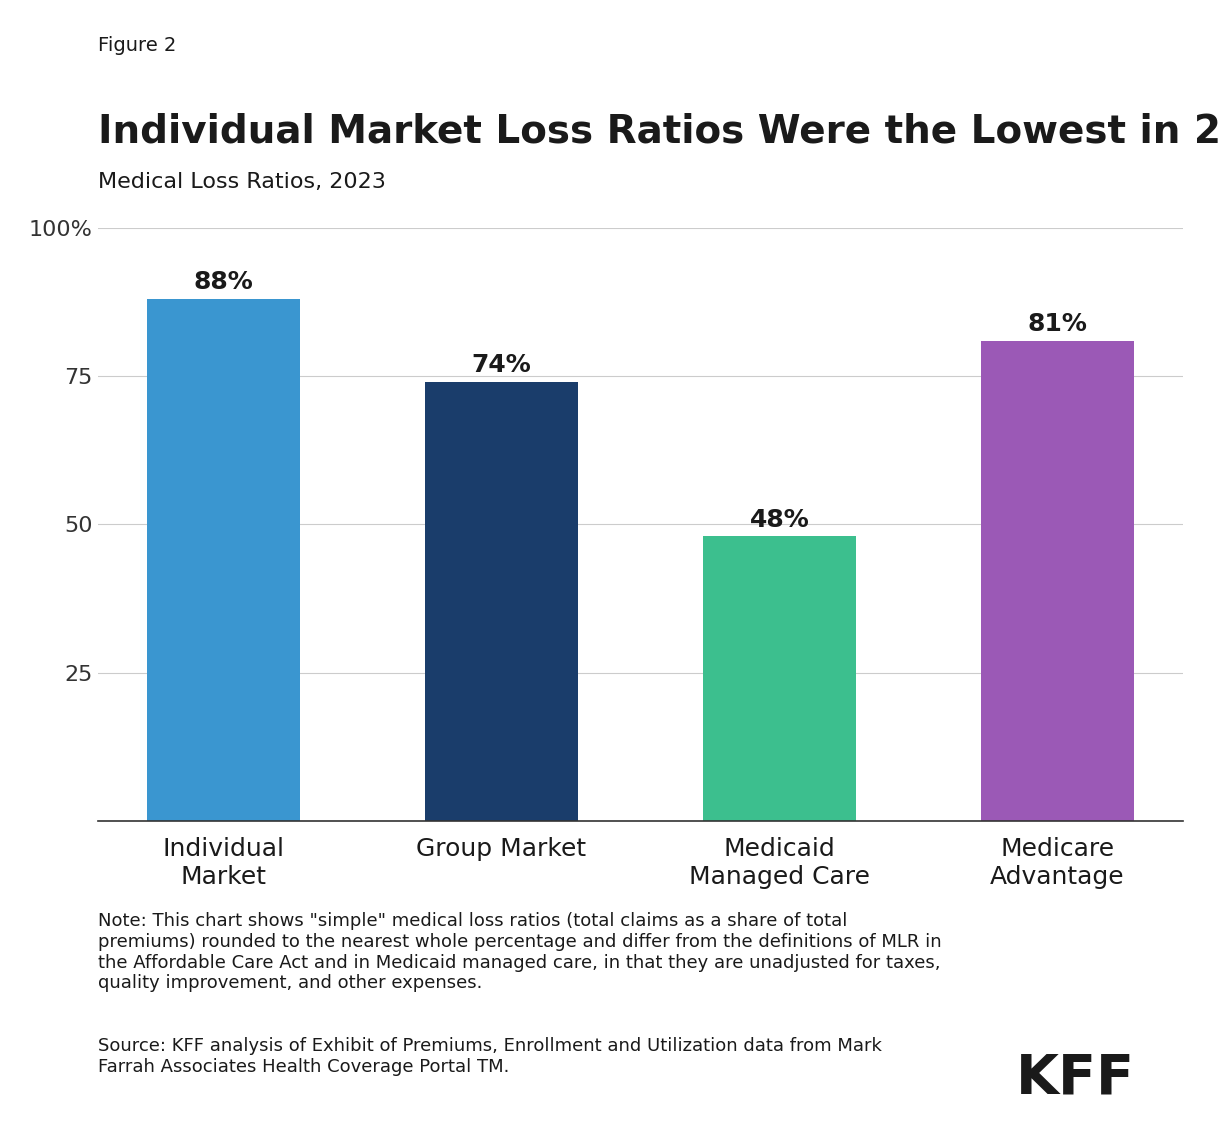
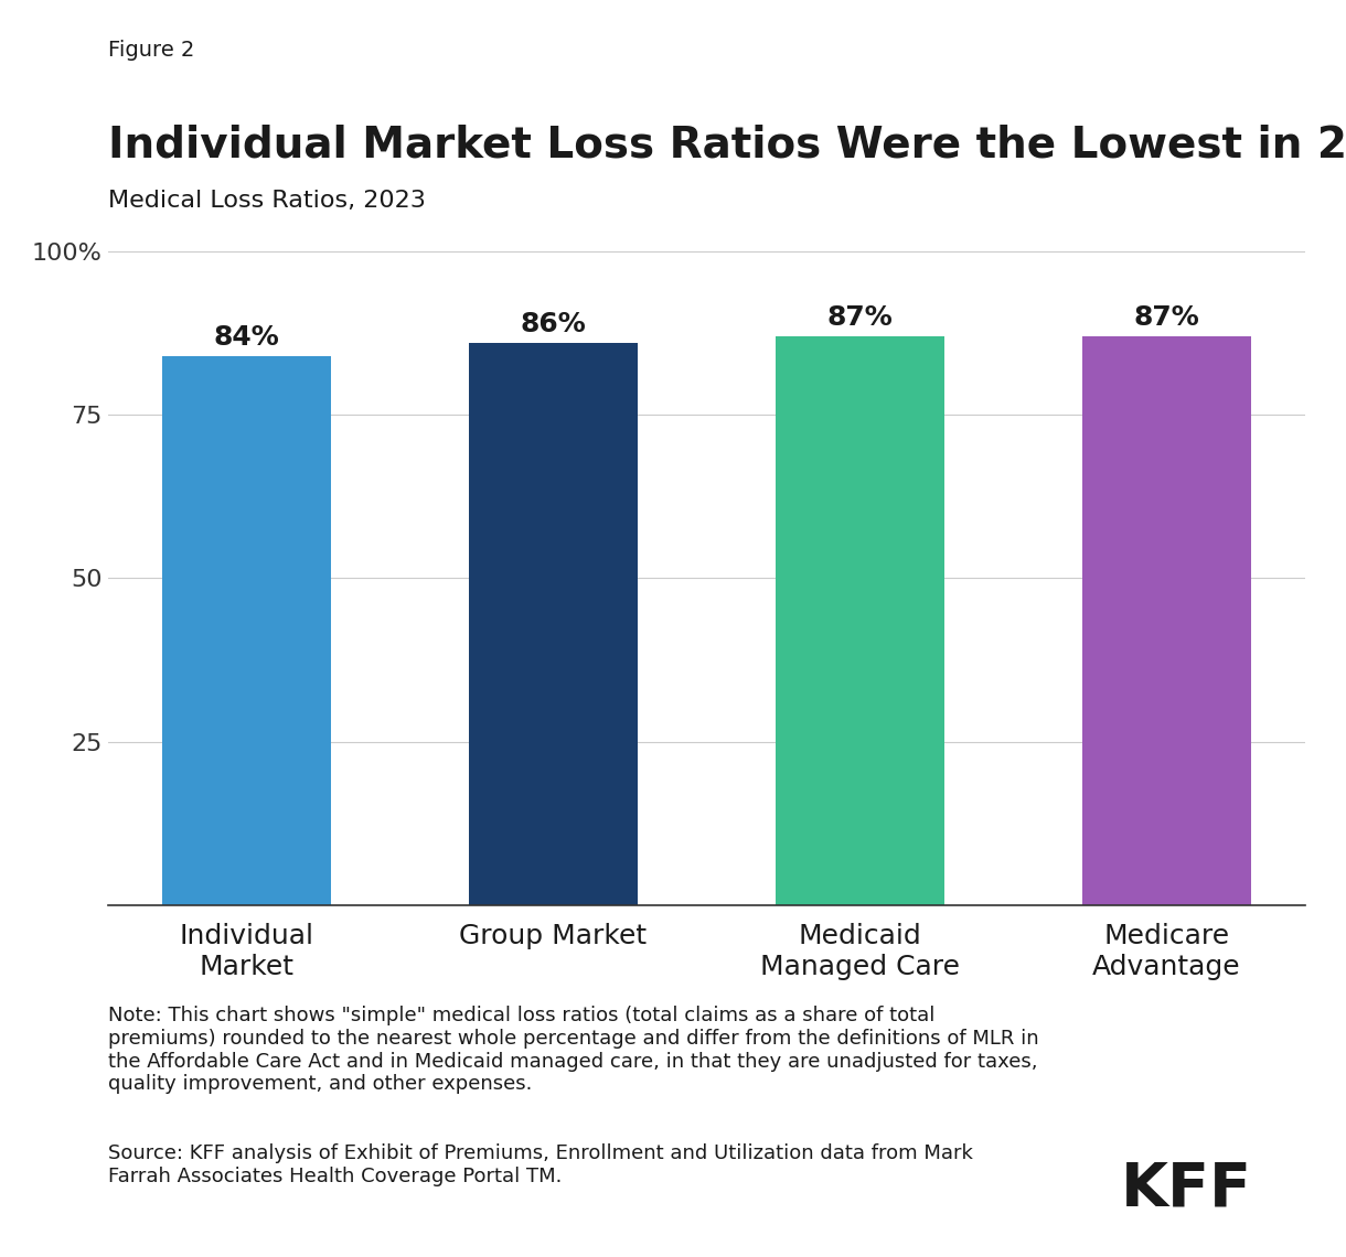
Individual Market: 88% -> 84%
Group Market: 74% -> 86%
Medicaid Managed Care: 48% -> 87%
Medicare Advantage: 81% -> 87%
